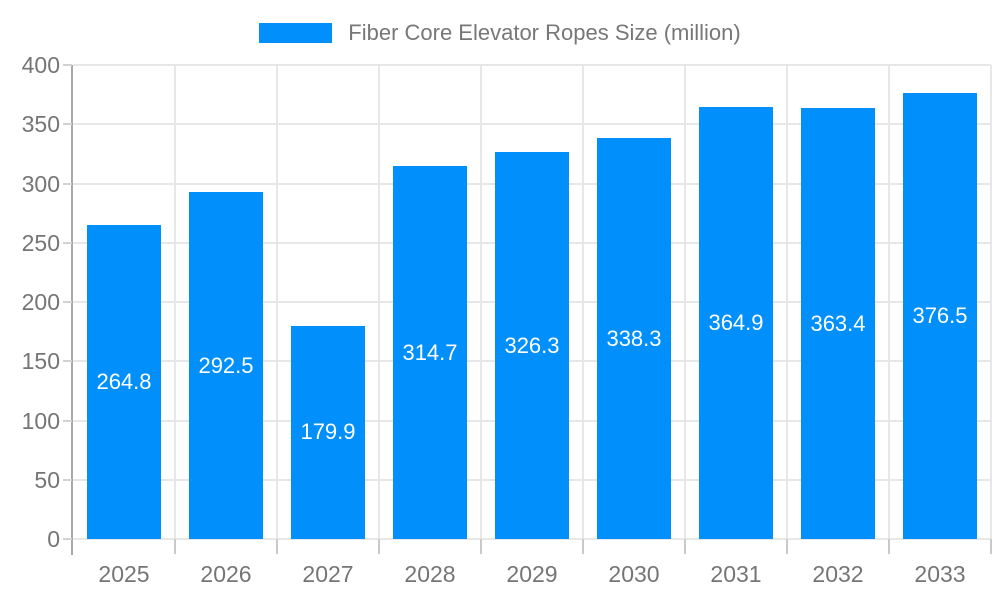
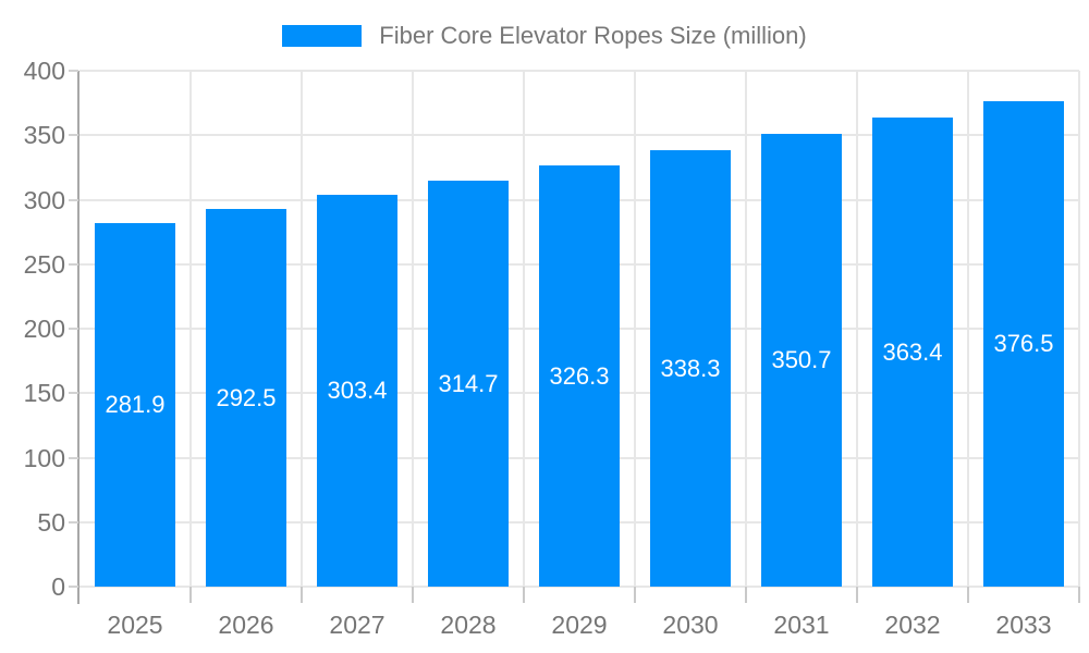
2025: 264.8 -> 281.9
2027: 179.9 -> 303.4
2031: 364.9 -> 350.7
